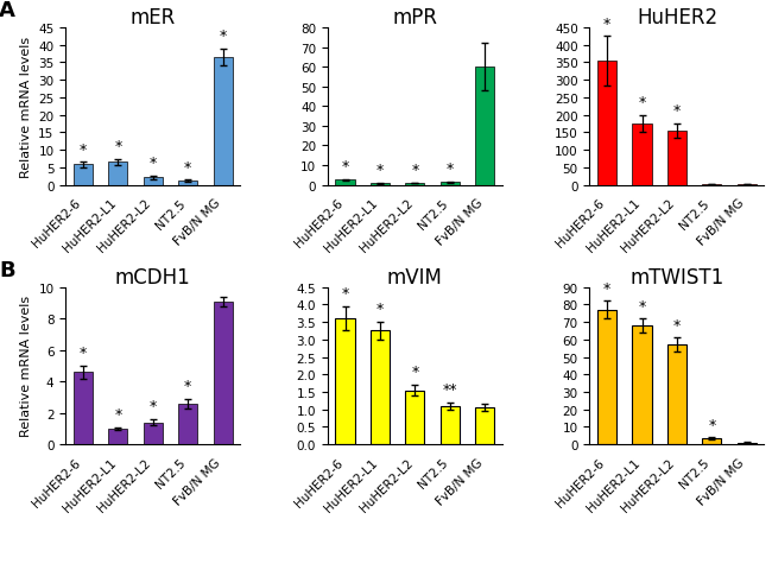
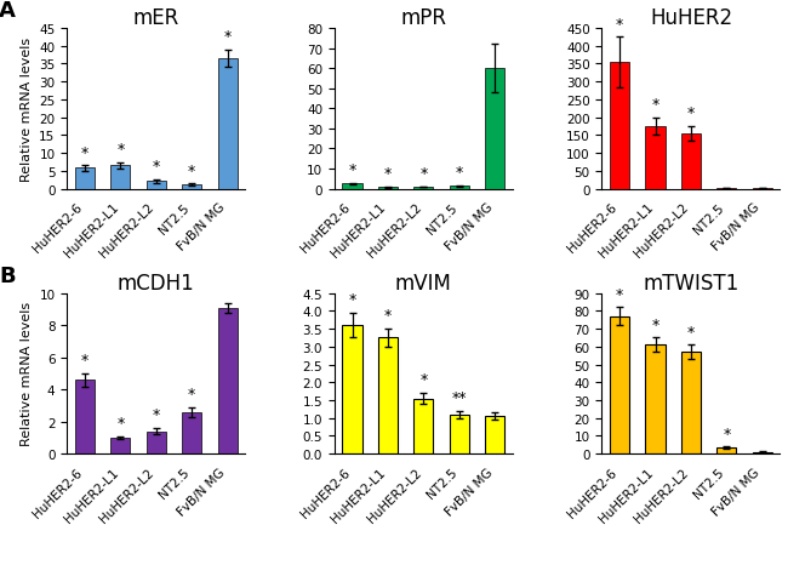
mTWIST1/HuHER2-L1: 68 -> 61
